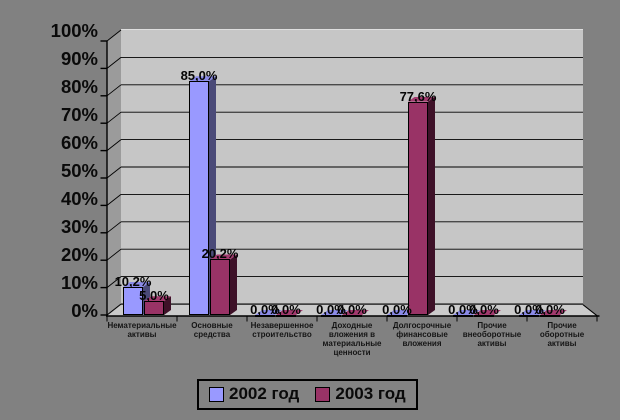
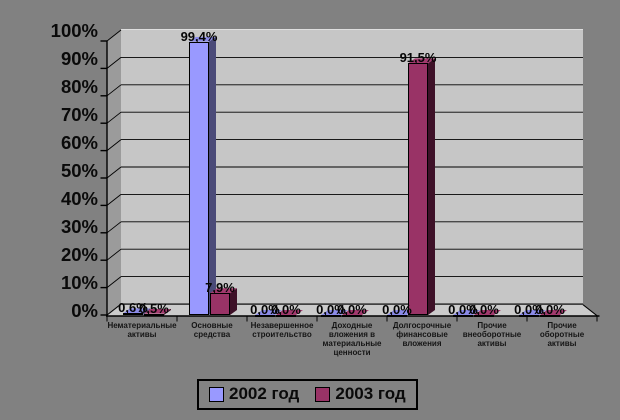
2002 год/Нематериальные активы: 10,2% -> 0,6%
2003 год/Нематериальные активы: 5,0% -> 0,5%
2002 год/Основные средства: 85,0% -> 99,4%
2003 год/Основные средства: 20,2% -> 7,9%
2003 год/Долгосрочные финансовые вложения: 77,6% -> 91,5%
